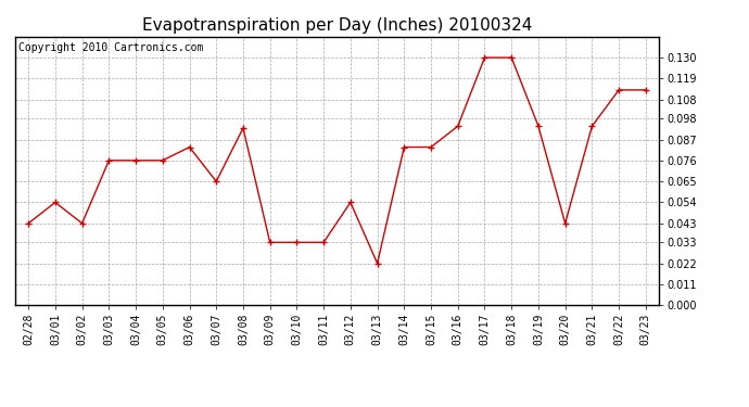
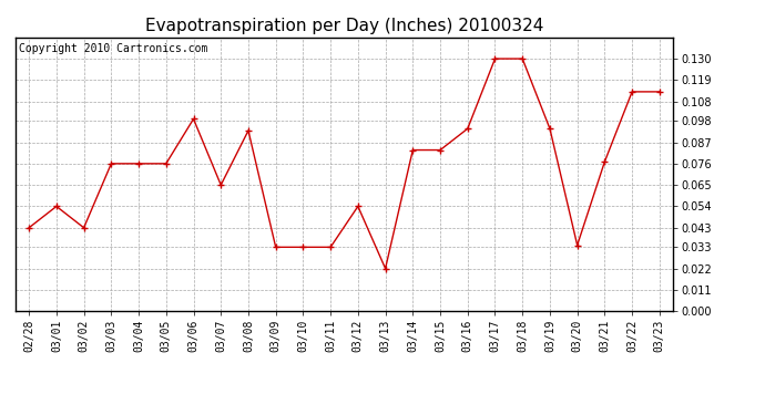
03/06: 0.083 -> 0.099
03/20: 0.043 -> 0.034
03/21: 0.094 -> 0.077
